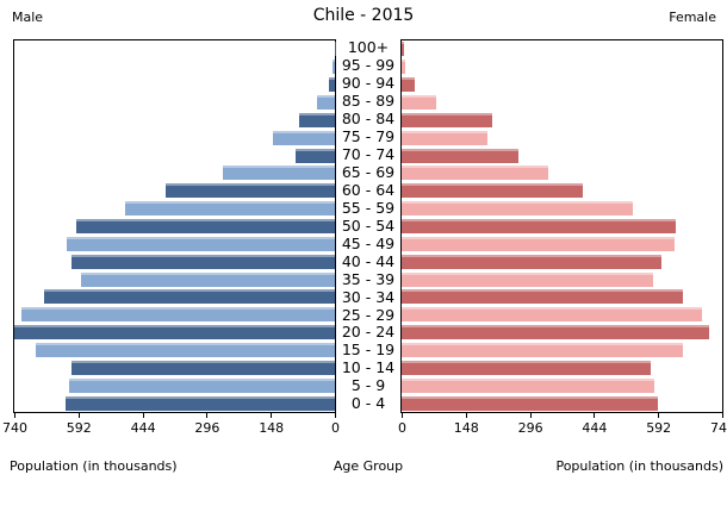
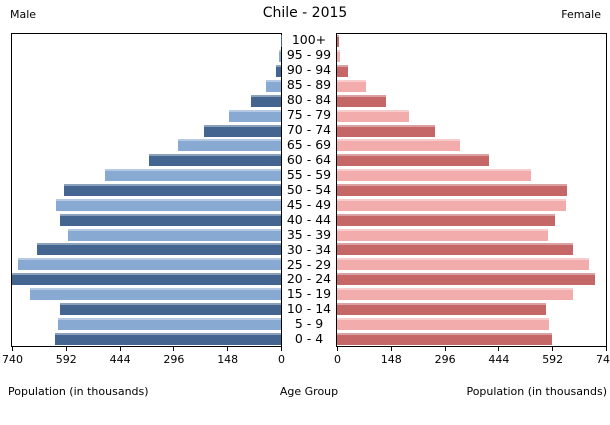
Female/80 - 84: 210 -> 140
Male/70 - 74: 90 -> 210
Male/65 - 69: 260 -> 280
Male/60 - 64: 390 -> 360
